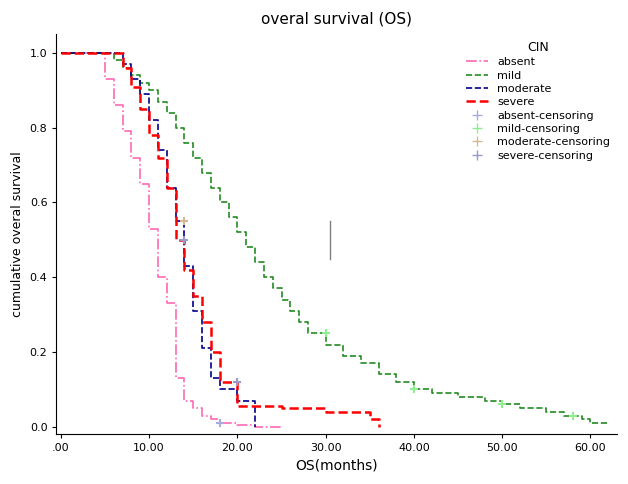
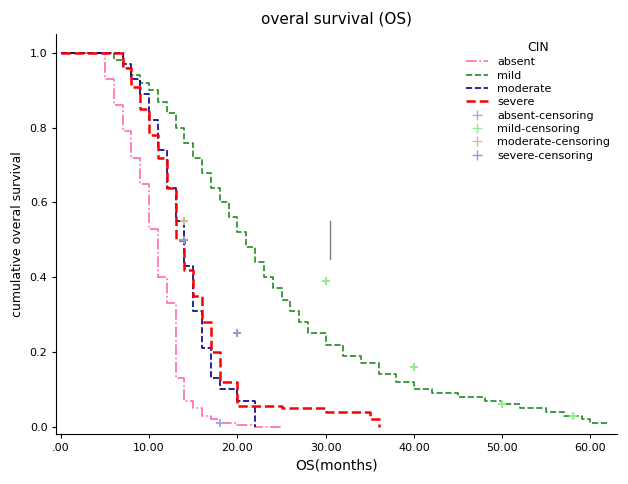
severe-censoring/20.00: 0.12 -> 0.25
mild-censoring/30.00: 0.25 -> 0.39
mild-censoring/40.00: 0.10 -> 0.16
